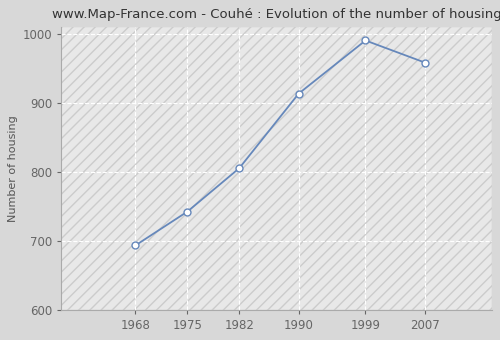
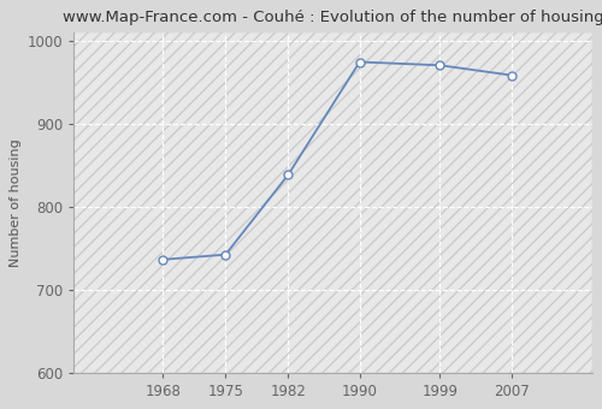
1968: 693 -> 736
1982: 805 -> 838
1990: 913 -> 974
1999: 990 -> 970
